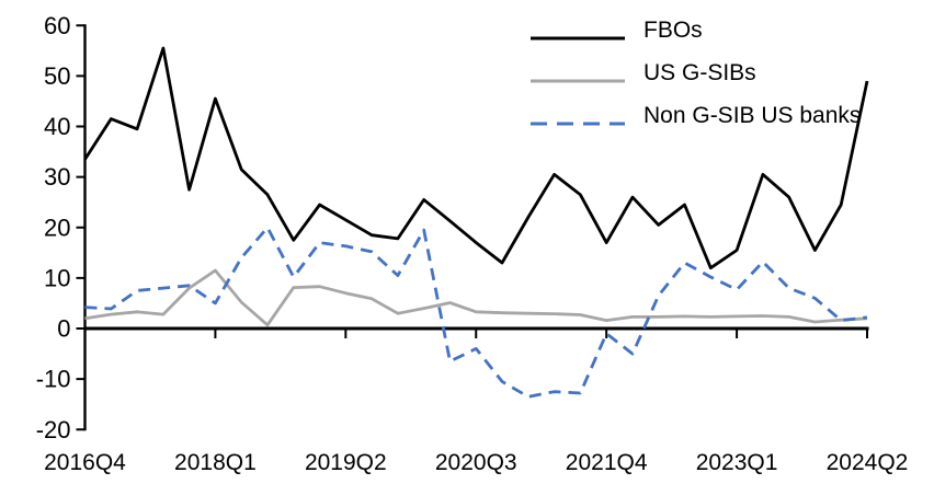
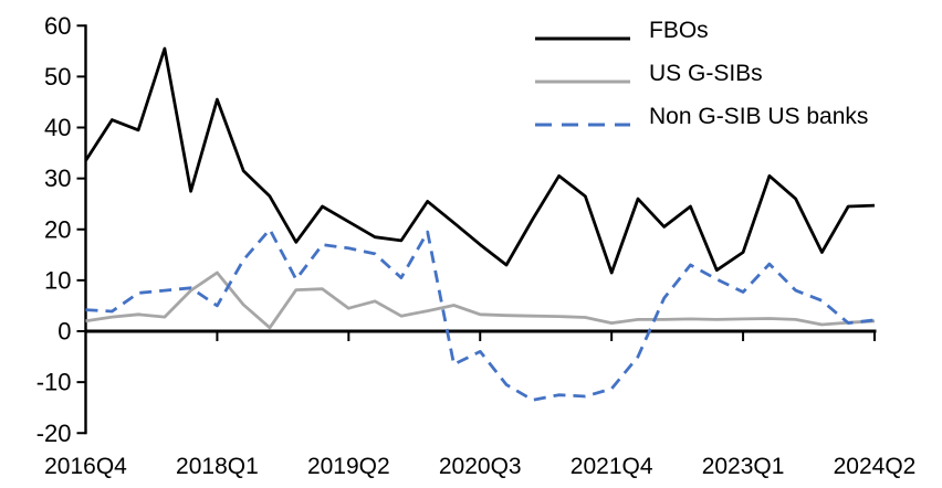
US G-SIBs/2019Q2: 7 -> 4
FBOs/2021Q4: 17 -> 12
Non G-SIB US banks/2021Q4: -1 -> -11
FBOs/2024Q2: 49 -> 25
